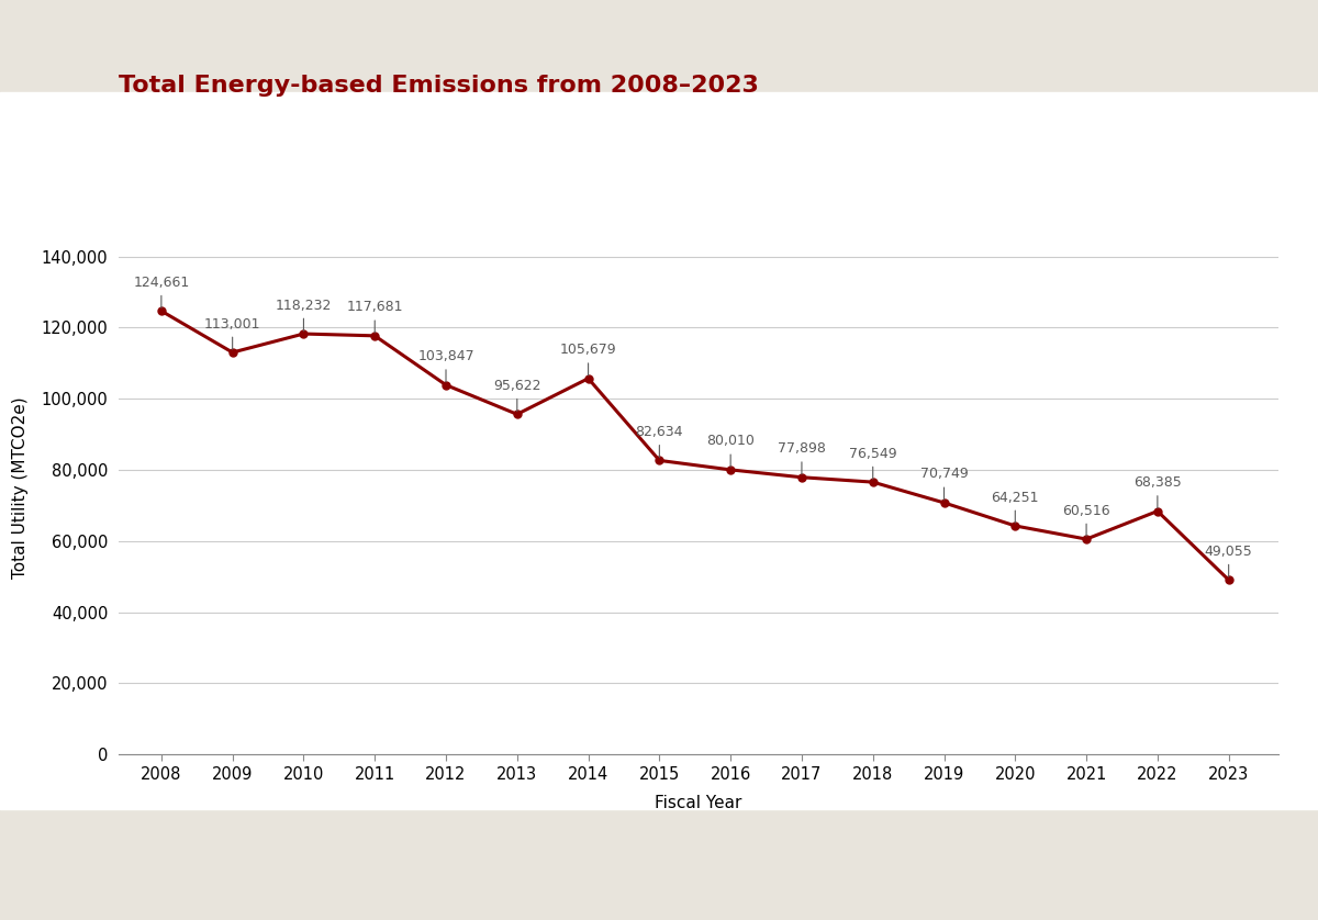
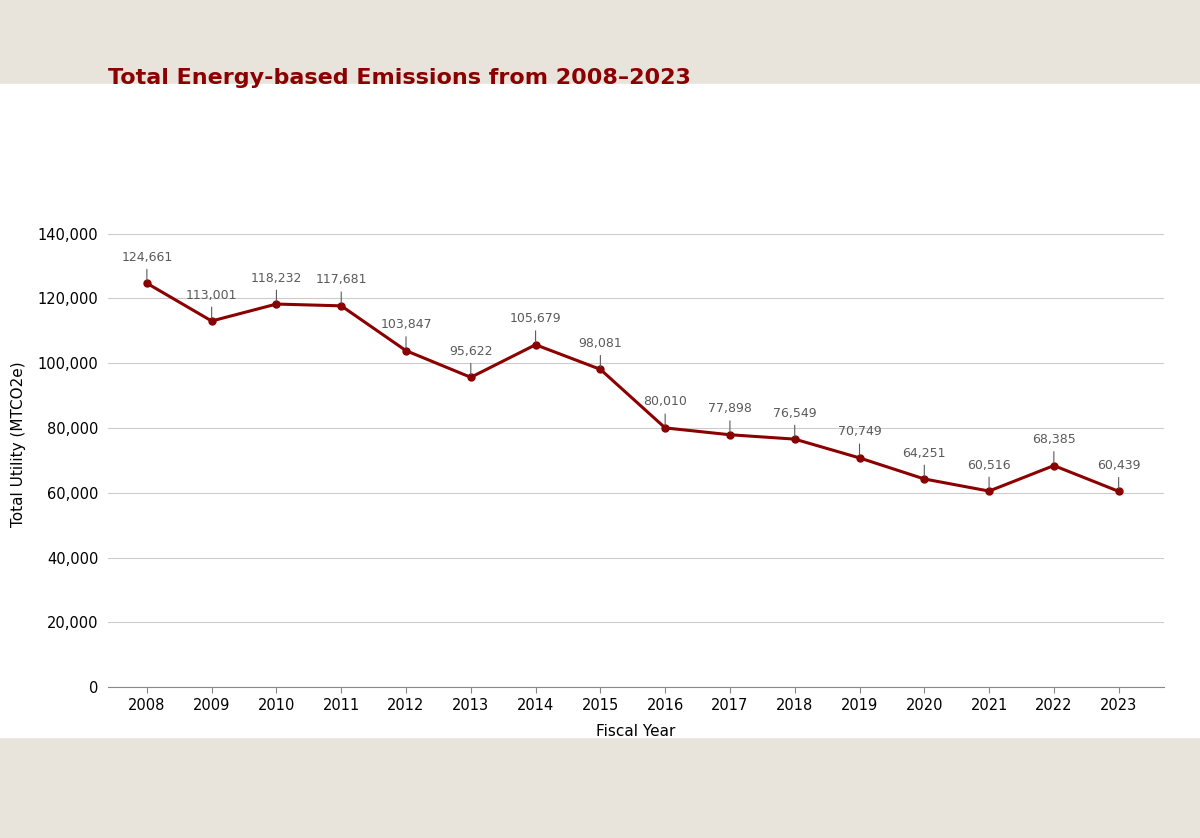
2015: 82,634 -> 98,081
2023: 49,055 -> 60,439
